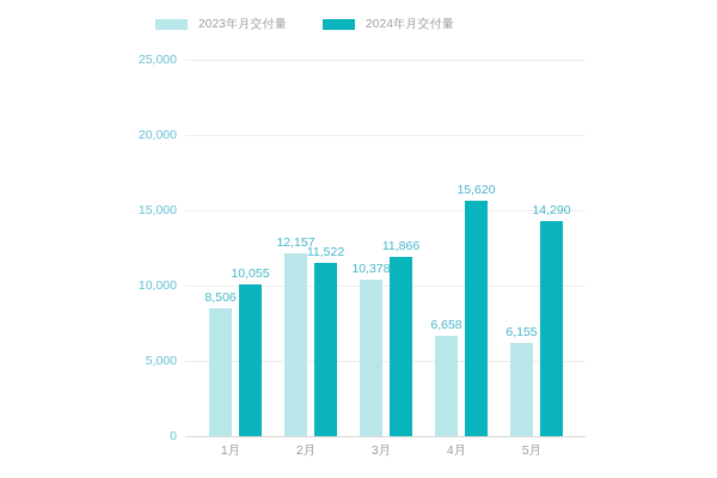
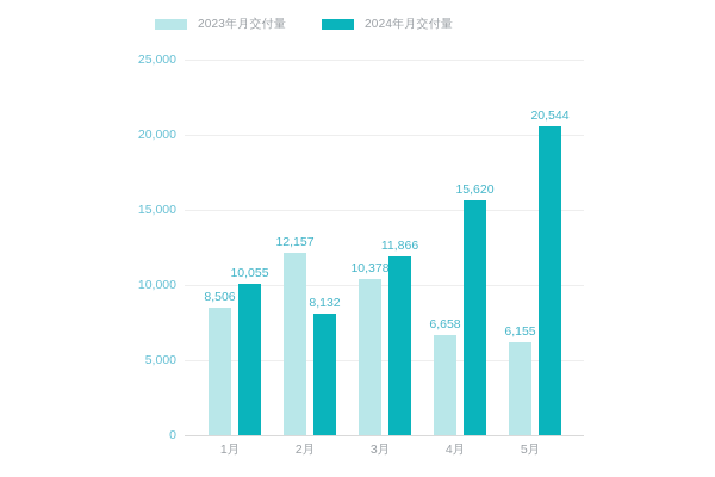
2024年月交付量/2月: 11,522 -> 8,132
2024年月交付量/5月: 14,290 -> 20,544
